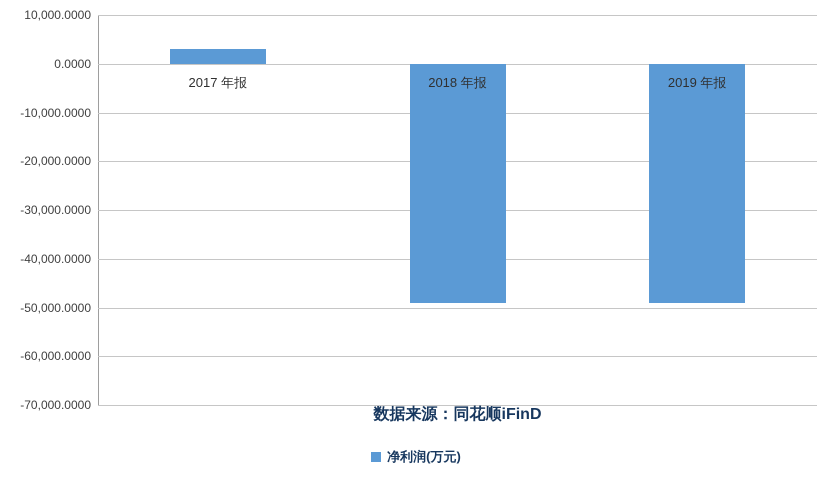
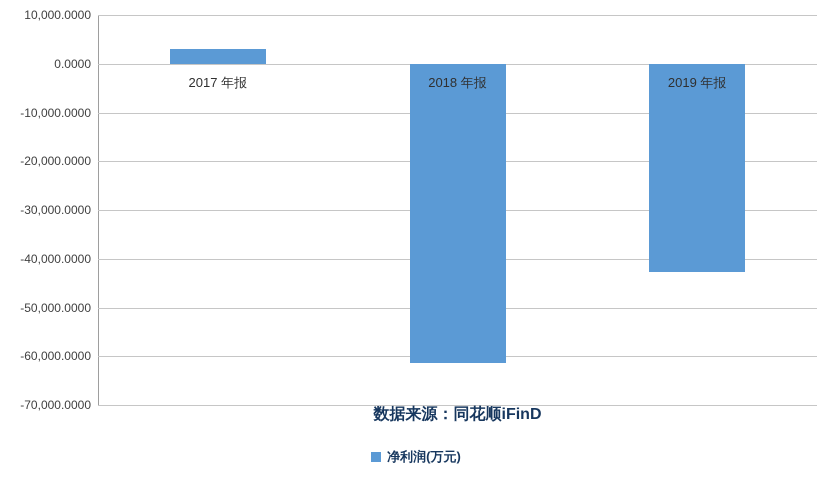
2018 年报: -49000 -> -61000
2019 年报: -49000 -> -43000
